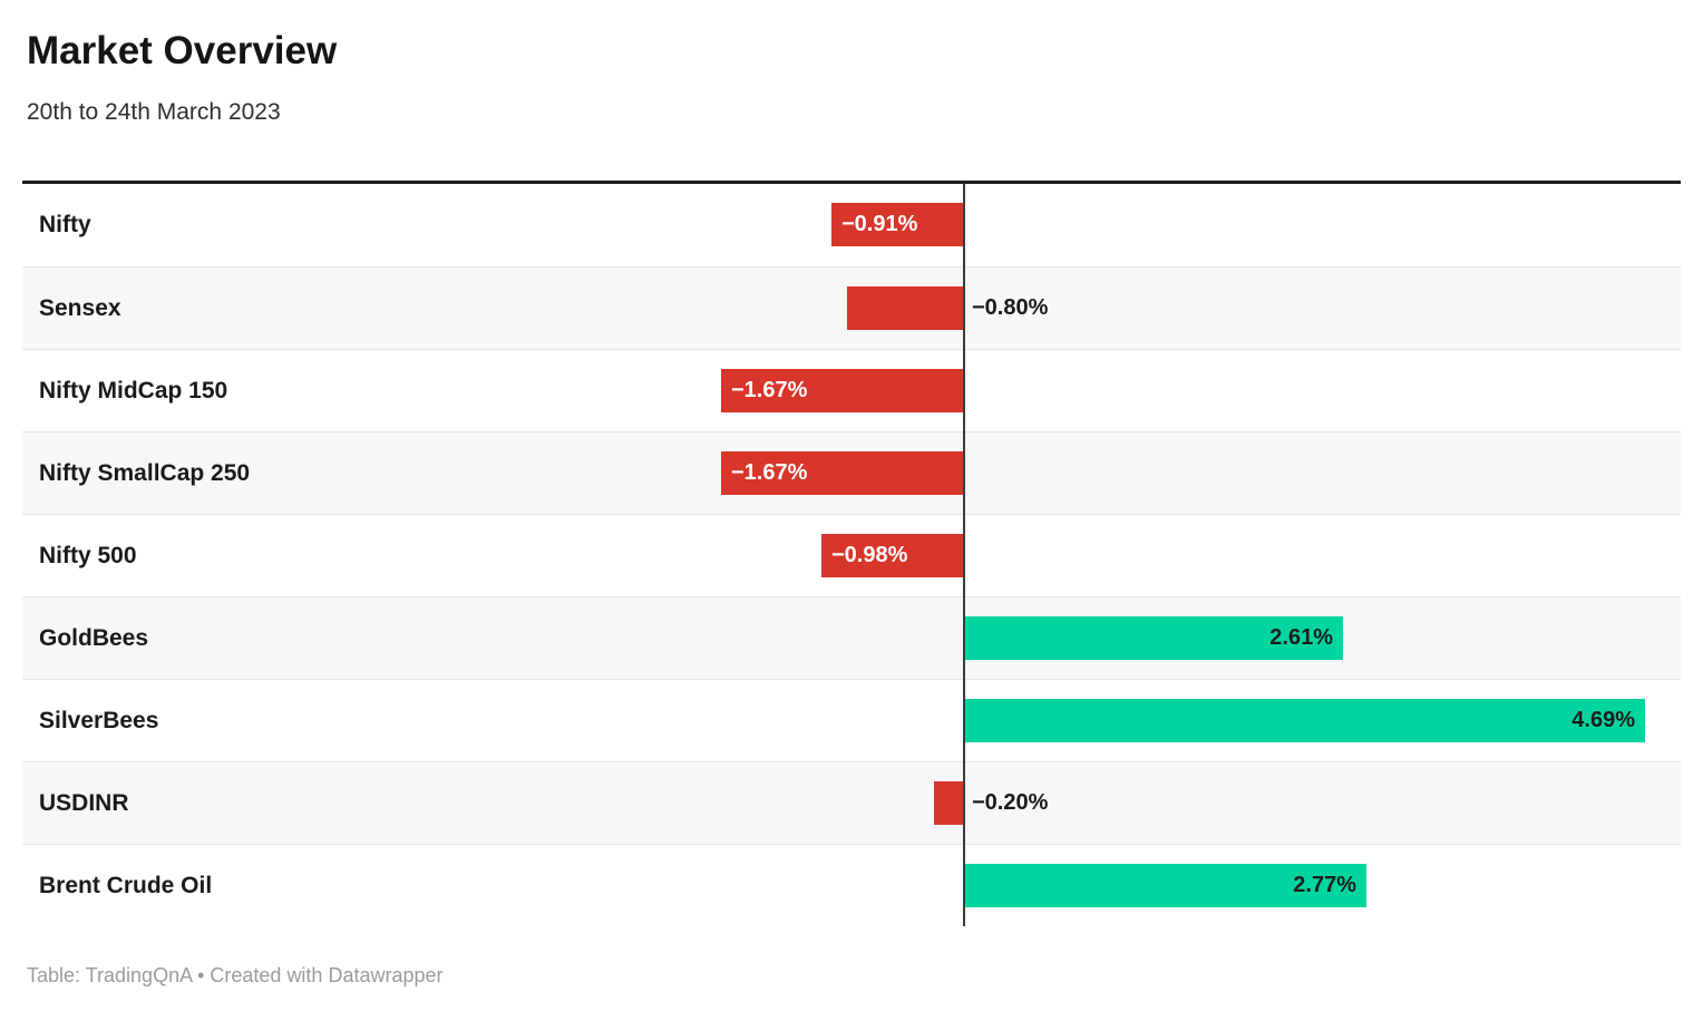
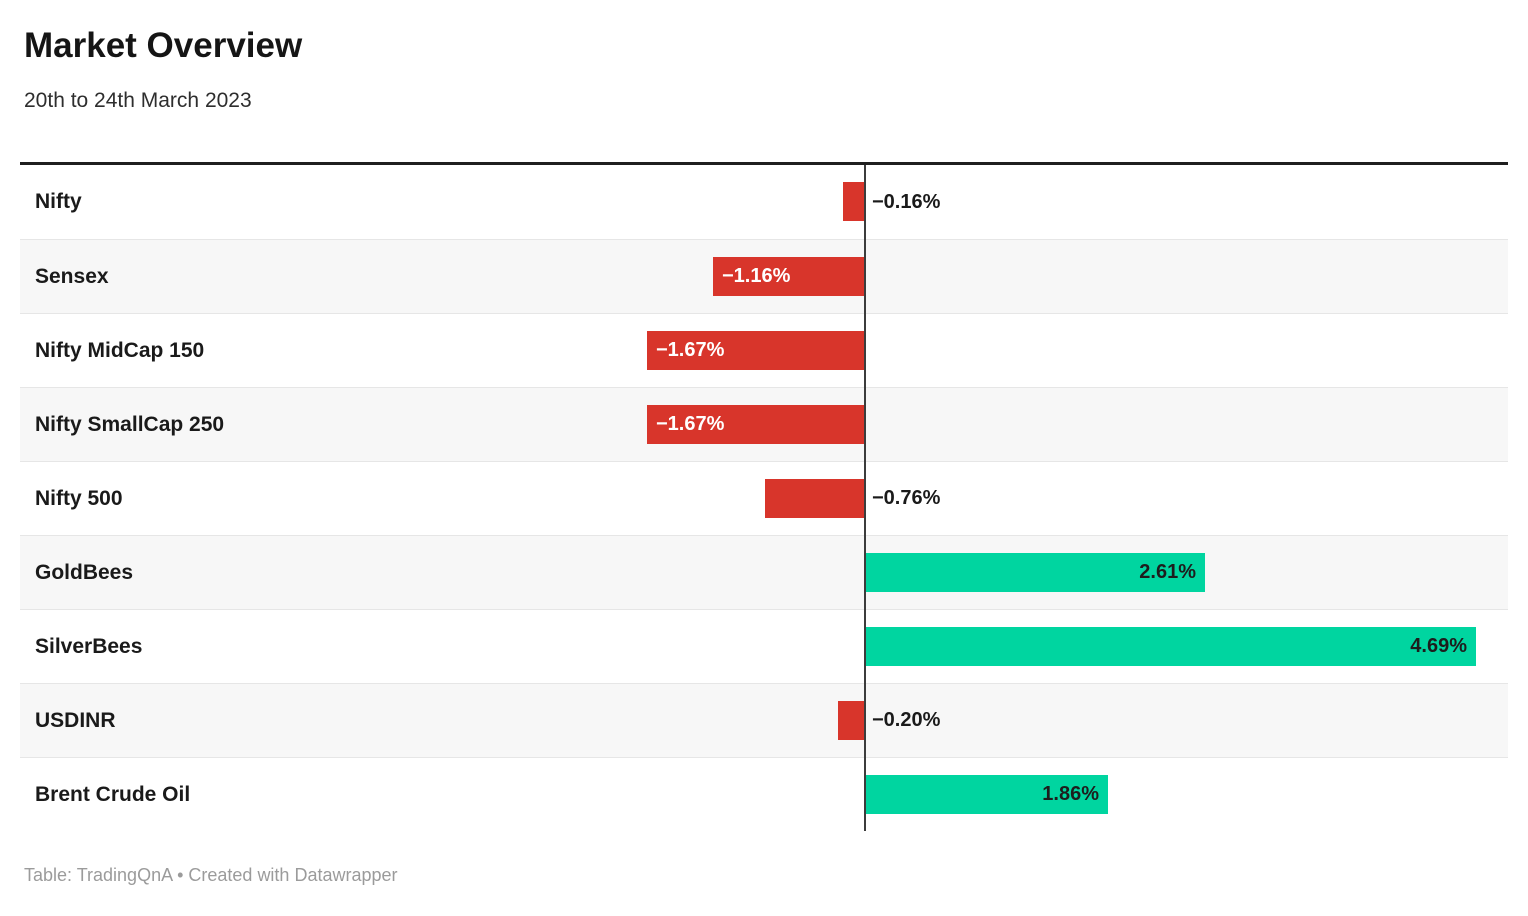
Nifty: −0.91% -> −0.16%
Sensex: −0.80% -> −1.16%
Nifty 500: −0.98% -> −0.76%
Brent Crude Oil: 2.77% -> 1.86%
